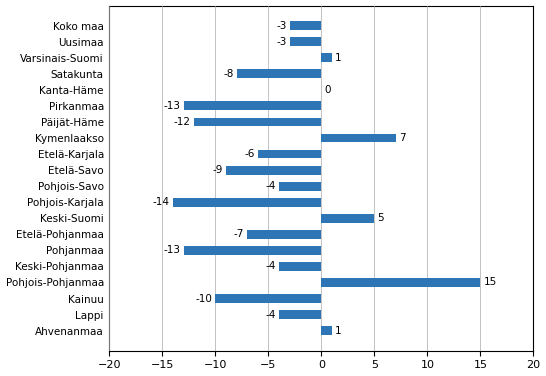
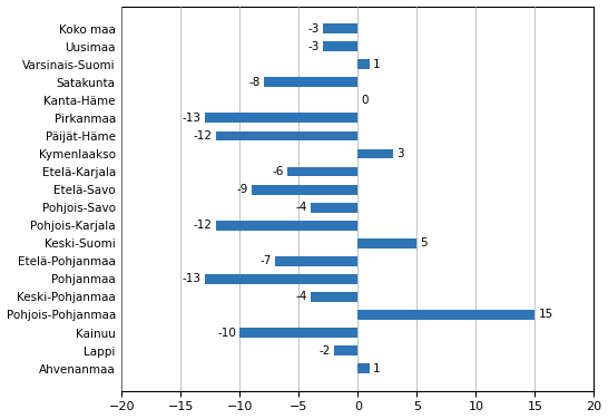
Kymenlaakso: 7 -> 3
Pohjois-Karjala: -14 -> -12
Lappi: -4 -> -2
